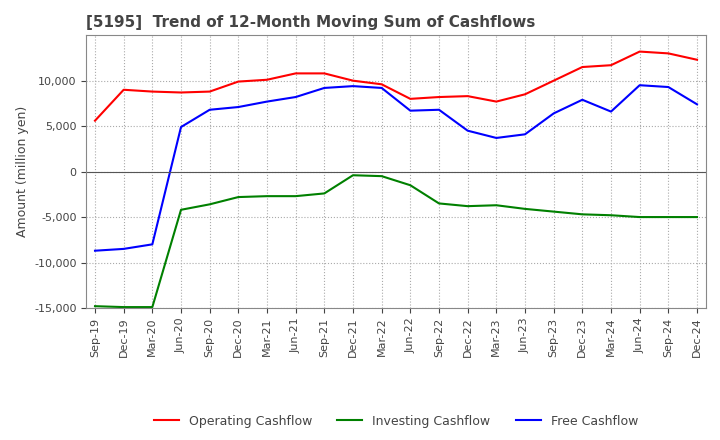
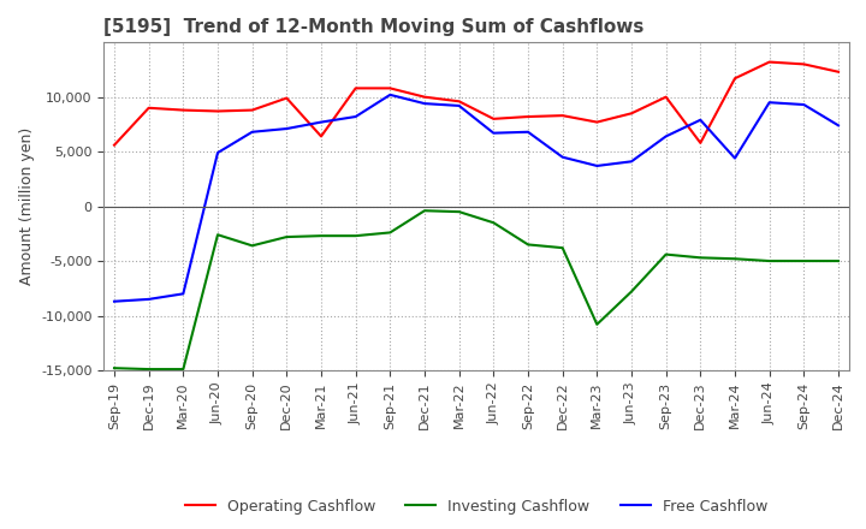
Investing Cashflow/Jun-20: -4,200 -> -2,600
Operating Cashflow/Mar-21: 10,100 -> 6,400
Free Cashflow/Sep-21: 9,200 -> 10,200
Investing Cashflow/Mar-23: -3,700 -> -10,800
Investing Cashflow/Jun-23: -4,100 -> -7,800
Operating Cashflow/Dec-23: 11,500 -> 5,800
Free Cashflow/Mar-24: 6,600 -> 4,400
